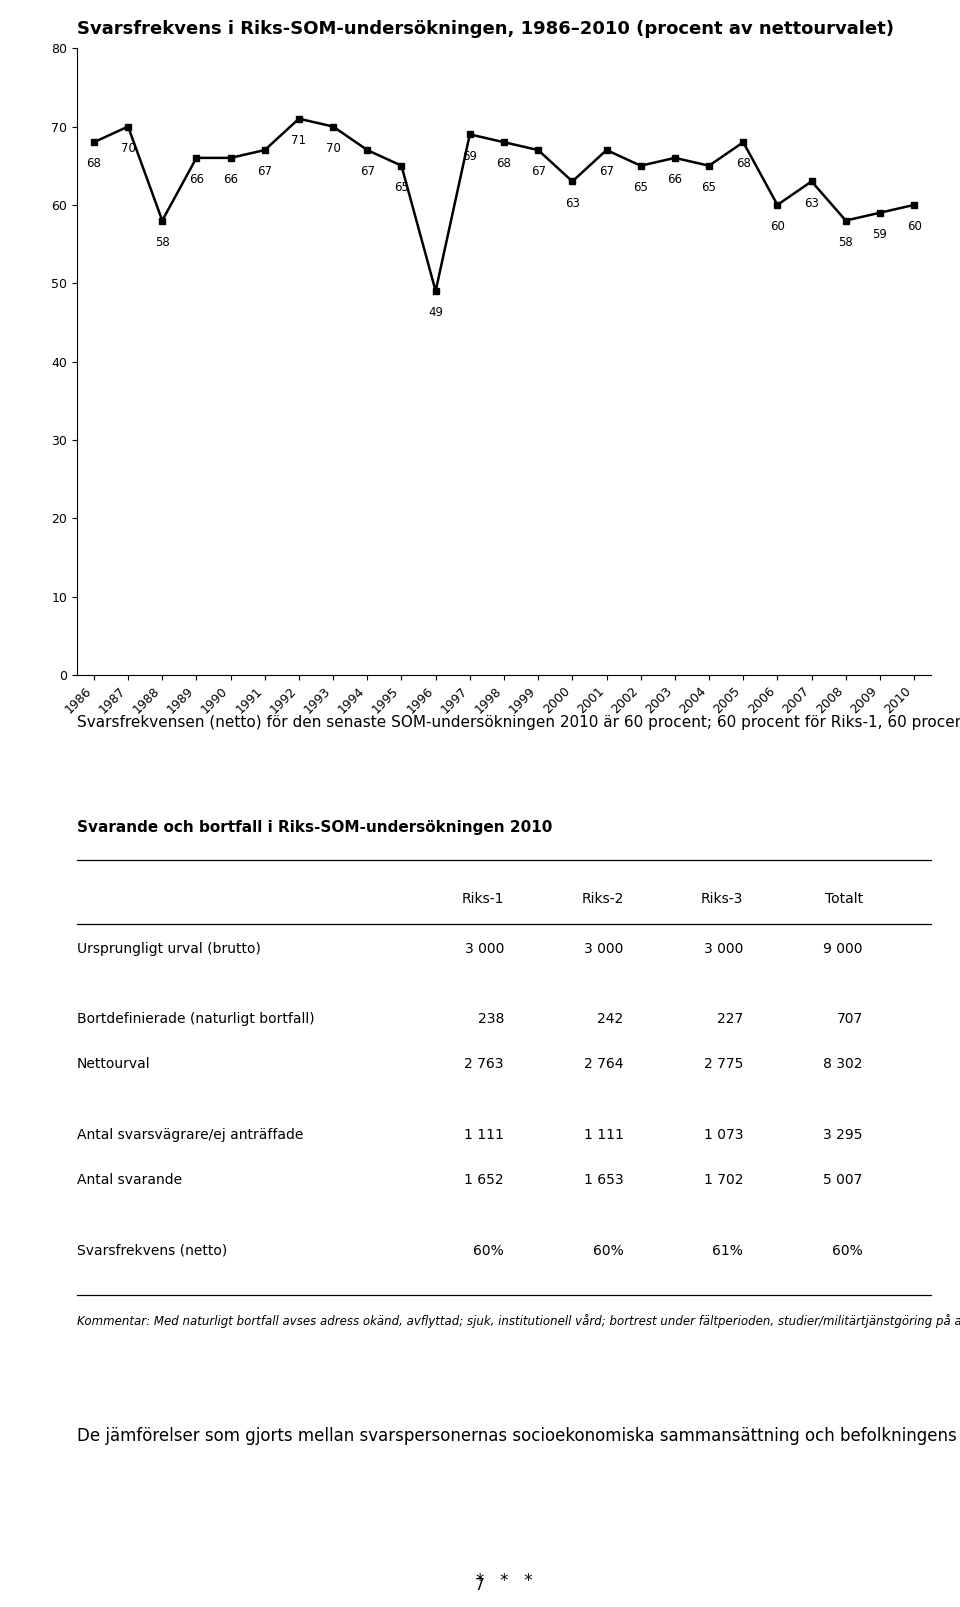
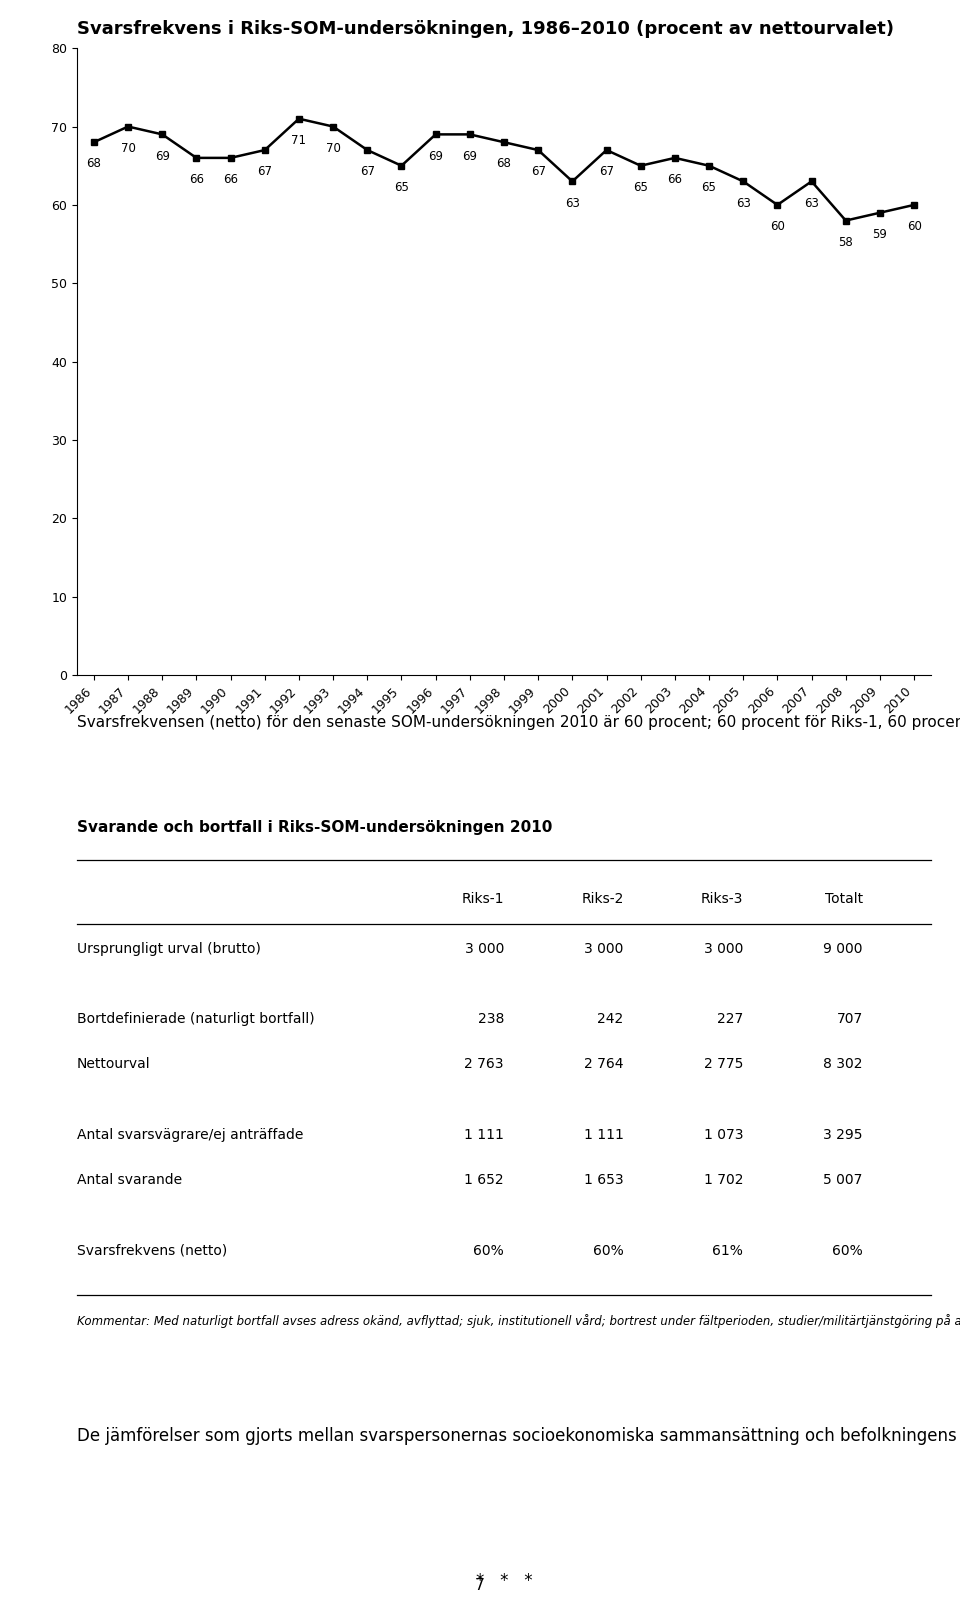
1988: 58 -> 69
1996: 49 -> 69
2005: 68 -> 63
